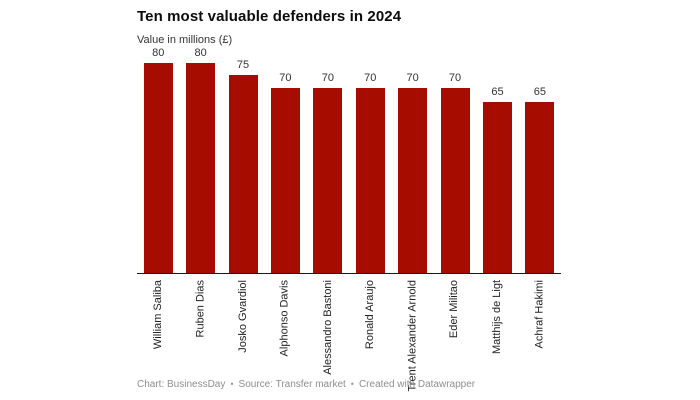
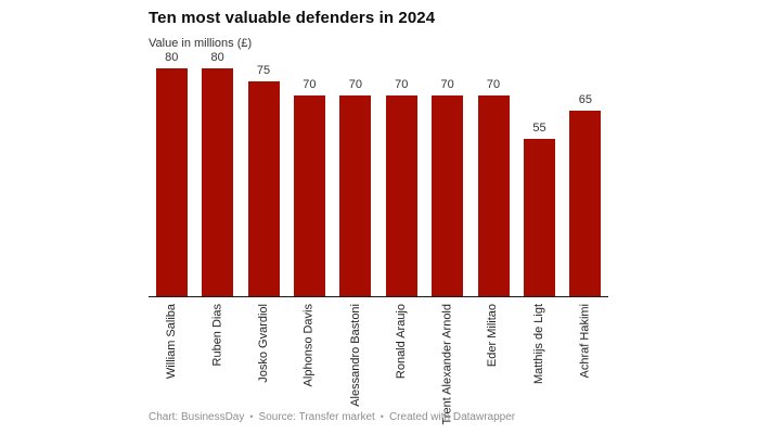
Matthijs de Ligt: 65 -> 55
